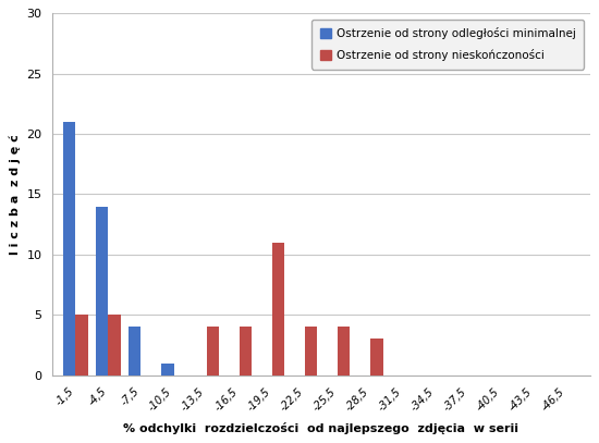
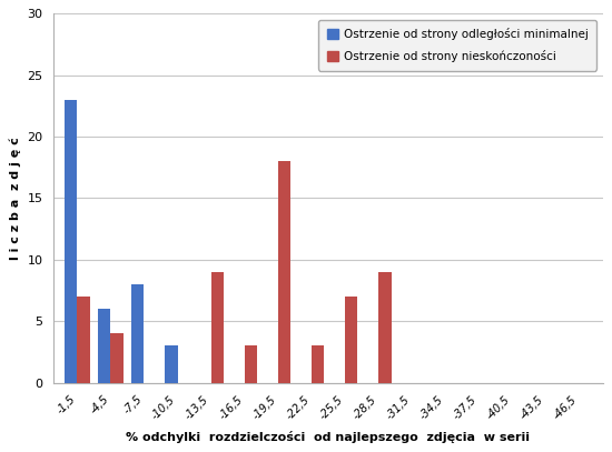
Ostrzenie od strony odległości minimalnej/-1,5: 21 -> 23
Ostrzenie od strony nieskończoności/-1,5: 5 -> 7
Ostrzenie od strony odległości minimalnej/-4,5: 14 -> 6
Ostrzenie od strony nieskończoności/-4,5: 5 -> 4
Ostrzenie od strony odległości minimalnej/-7,5: 4 -> 8
Ostrzenie od strony odległości minimalnej/-10,5: 1 -> 3
Ostrzenie od strony nieskończoności/-13,5: 4 -> 9
Ostrzenie od strony nieskończoności/-16,5: 4 -> 3
Ostrzenie od strony nieskończoności/-19,5: 11 -> 18
Ostrzenie od strony nieskończoności/-22,5: 4 -> 3
Ostrzenie od strony nieskończoności/-25,5: 4 -> 7
Ostrzenie od strony nieskończoności/-28,5: 3 -> 9
